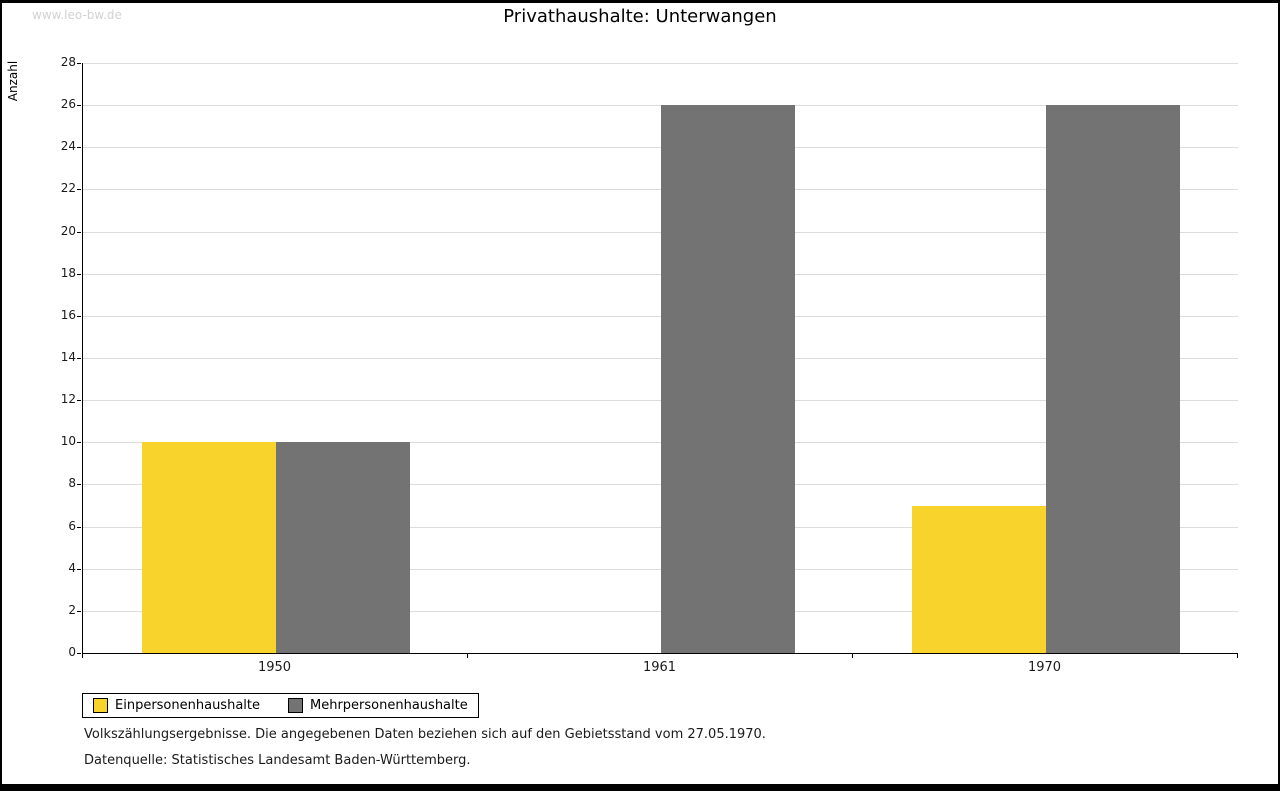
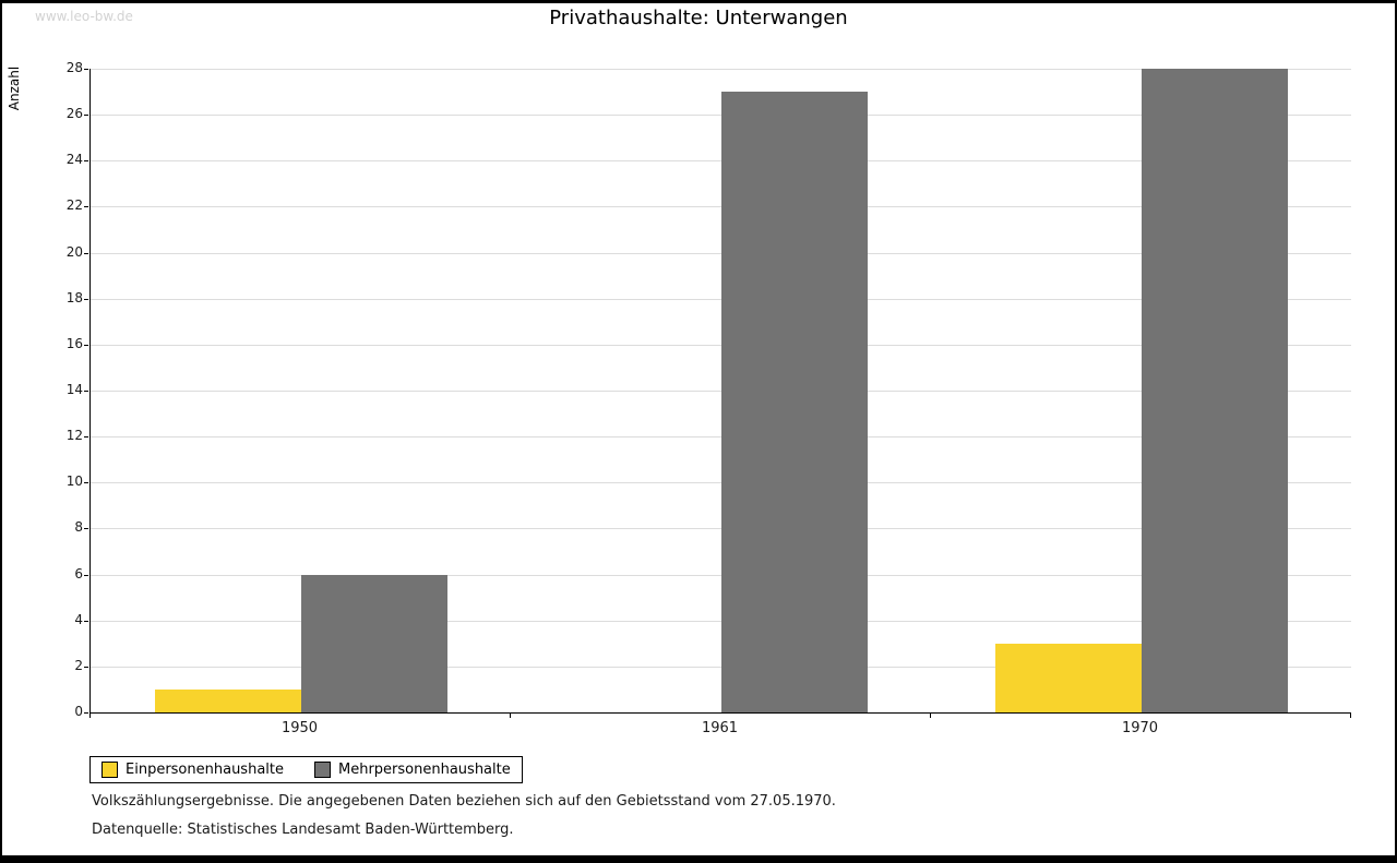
Einpersonenhaushalte/1950: 10 -> 1
Mehrpersonenhaushalte/1950: 10 -> 6
Mehrpersonenhaushalte/1961: 26 -> 27
Einpersonenhaushalte/1970: 7 -> 3
Mehrpersonenhaushalte/1970: 26 -> 28
